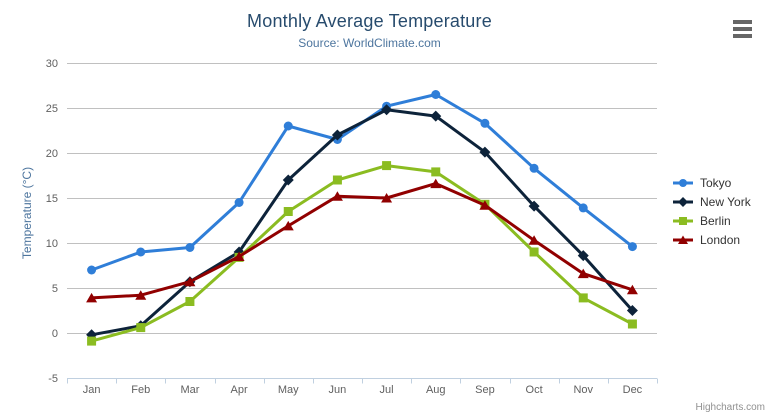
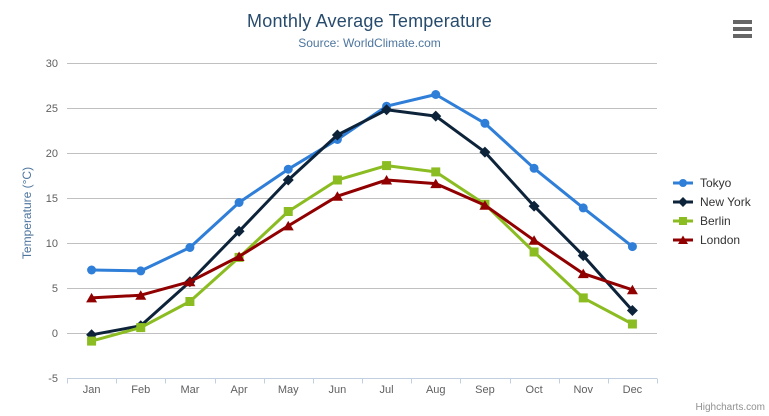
Tokyo/Feb: 9 -> 7
New York/Apr: 9 -> 11
Tokyo/May: 23 -> 18
London/Jul: 15 -> 17
